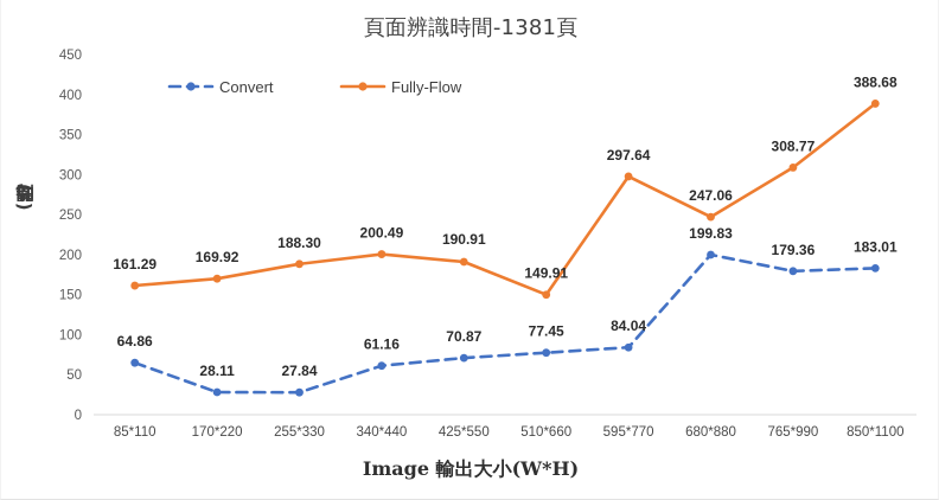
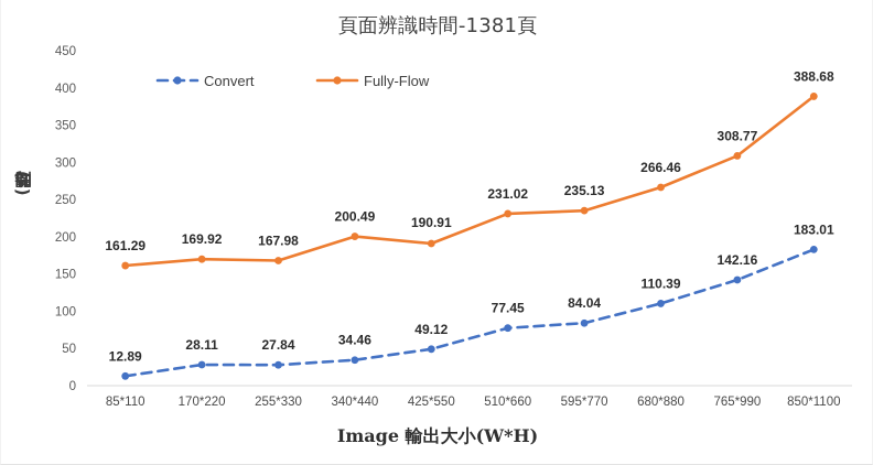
Convert/85*110: 64.86 -> 12.89
Fully-Flow/255*330: 188.30 -> 167.98
Convert/340*440: 61.16 -> 34.46
Convert/425*550: 70.87 -> 49.12
Fully-Flow/510*660: 149.91 -> 231.02
Fully-Flow/595*770: 297.64 -> 235.13
Convert/680*880: 199.83 -> 110.39
Fully-Flow/680*880: 247.06 -> 266.46
Convert/765*990: 179.36 -> 142.16
